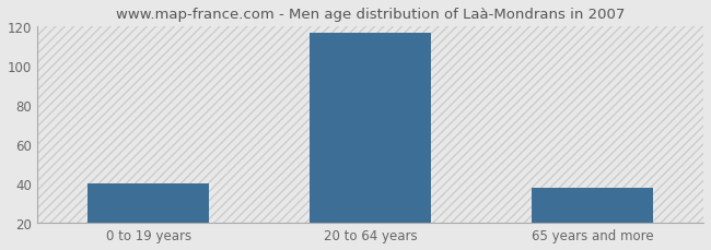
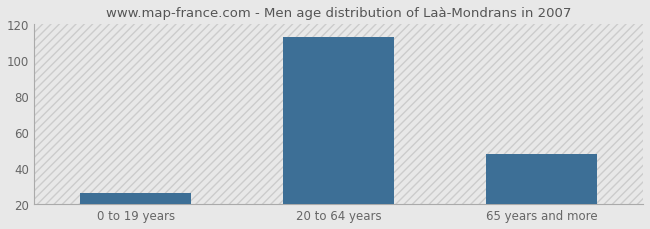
0 to 19 years: 40 -> 26
20 to 64 years: 117 -> 113
65 years and more: 38 -> 48
